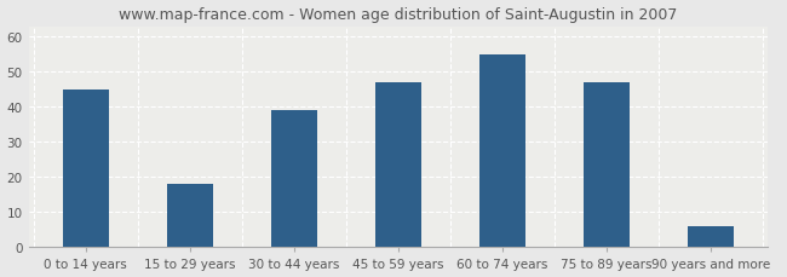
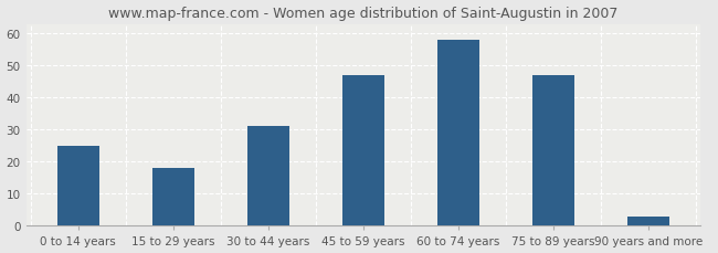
0 to 14 years: 45 -> 25
30 to 44 years: 39 -> 31
60 to 74 years: 55 -> 58
90 years and more: 6 -> 3
